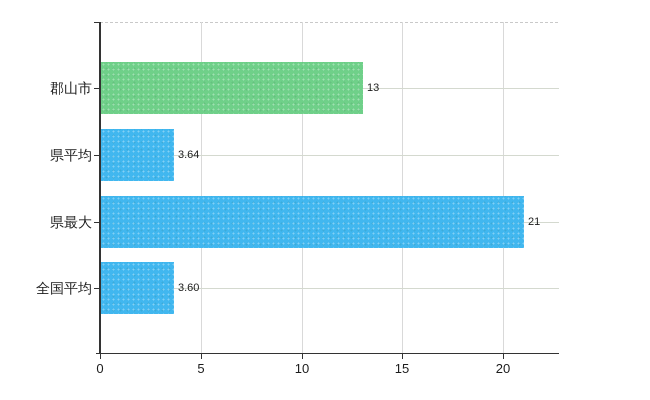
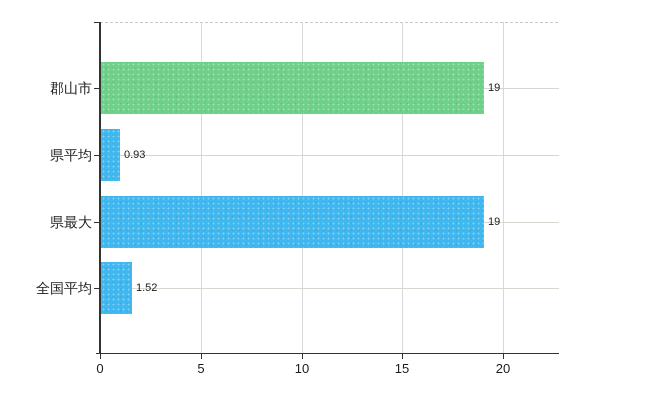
郡山市: 13 -> 19
県平均: 3.64 -> 0.93
県最大: 21 -> 19
全国平均: 3.60 -> 1.52
